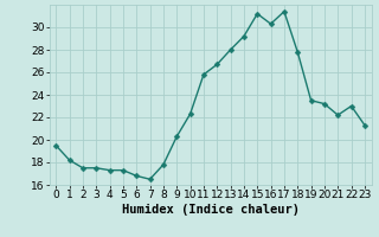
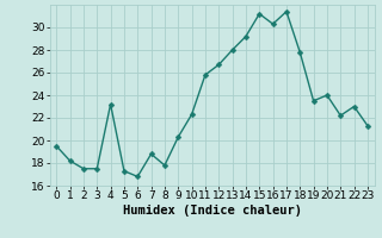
4: 17.3 -> 23.2
7: 16.5 -> 18.8
20: 23.2 -> 24.0
